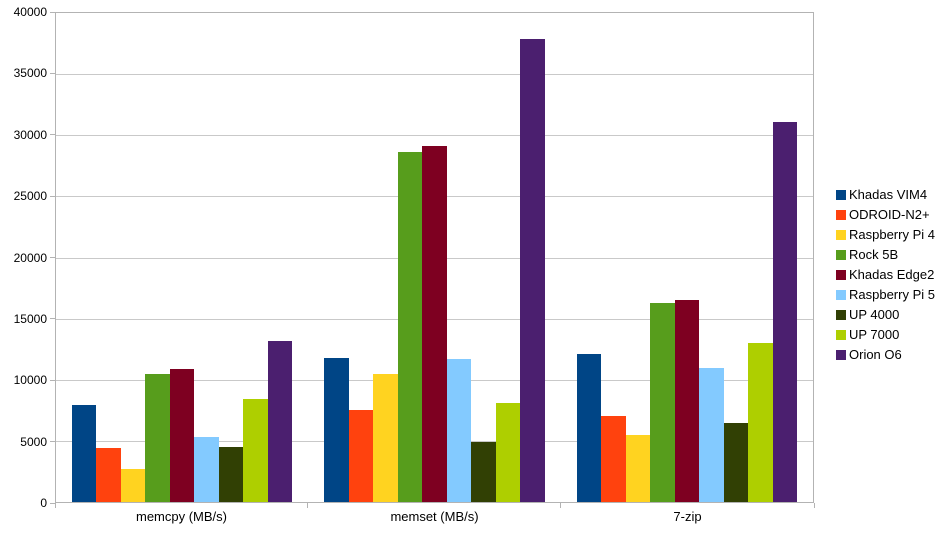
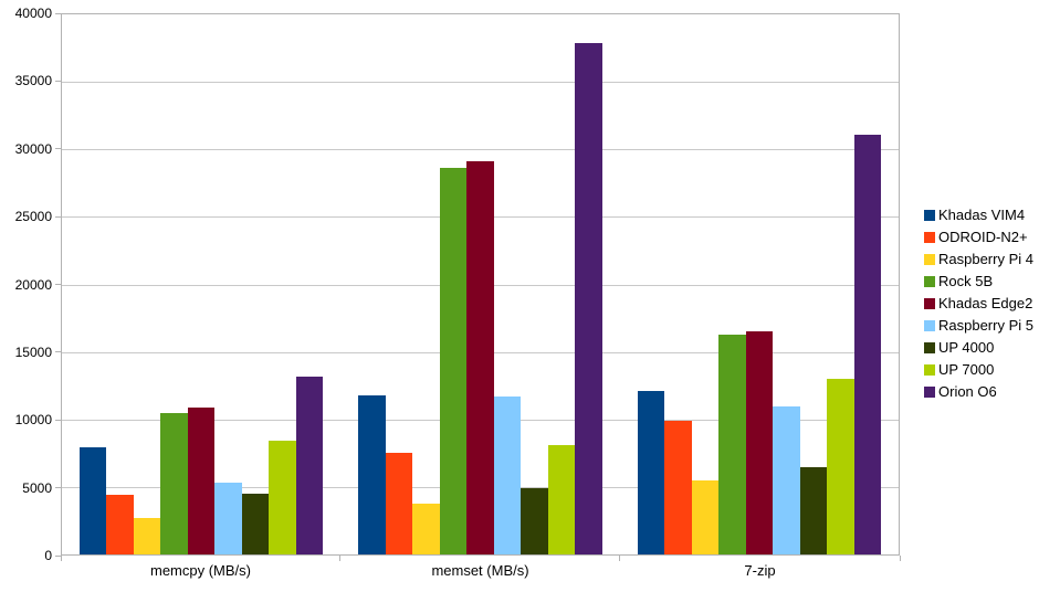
Raspberry Pi 4/memset (MB/s): 10500 -> 3800
ODROID-N2+/7-zip: 7000 -> 9900
